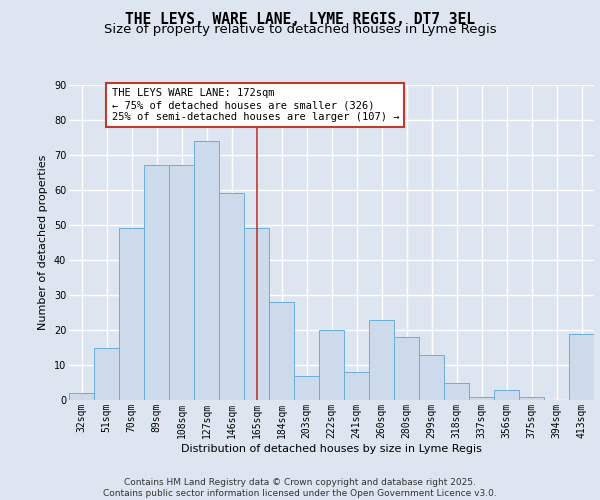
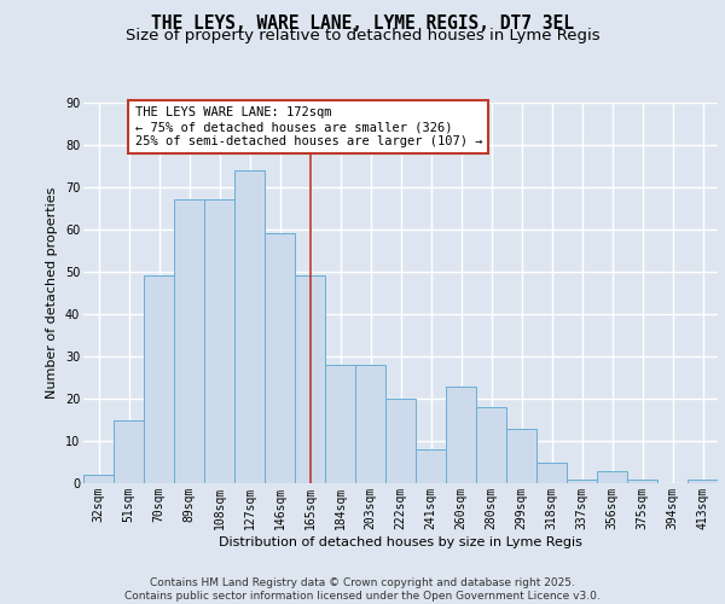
203sqm: 7 -> 28
413sqm: 19 -> 1
